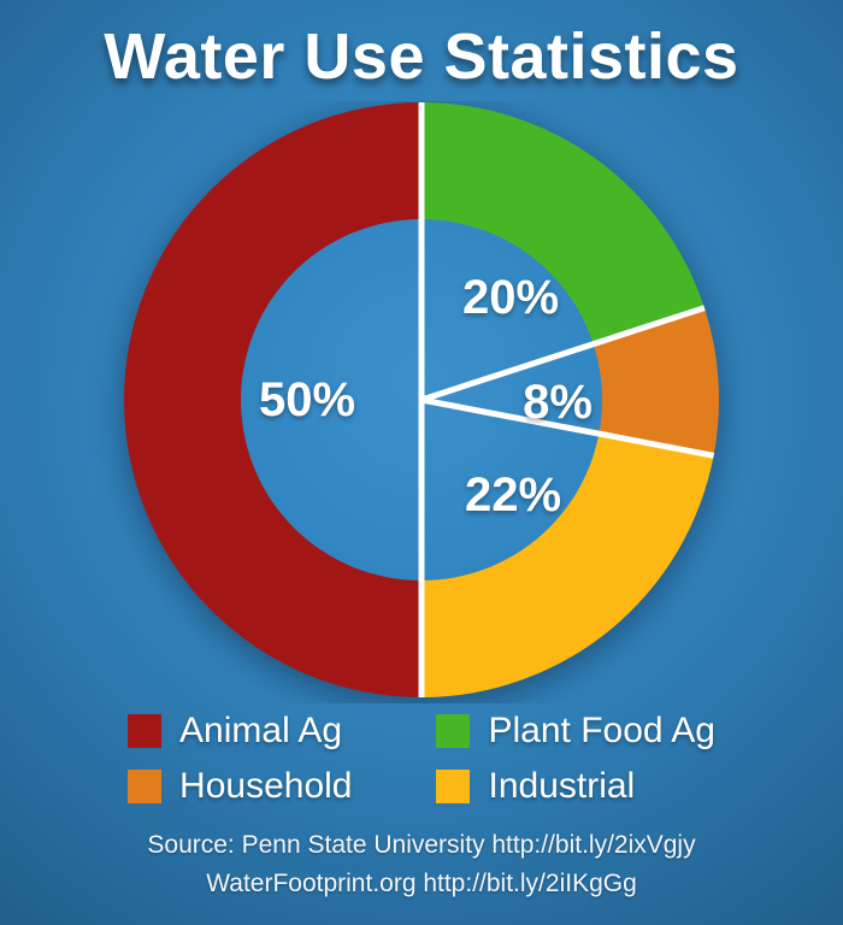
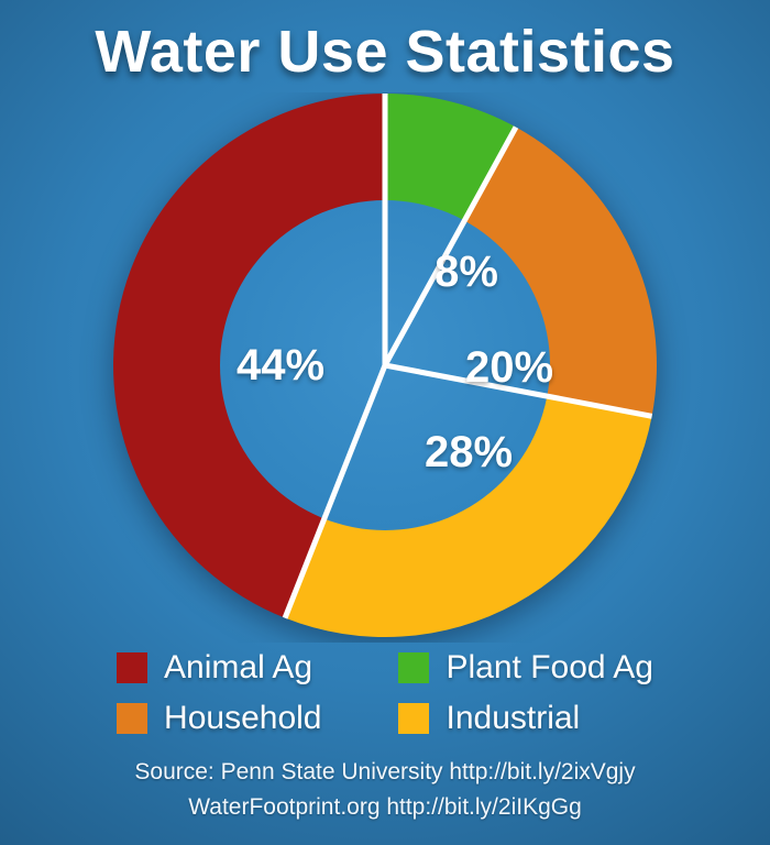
Plant Food Ag: 20% -> 8%
Household: 8% -> 20%
Industrial: 22% -> 28%
Animal Ag: 50% -> 44%
